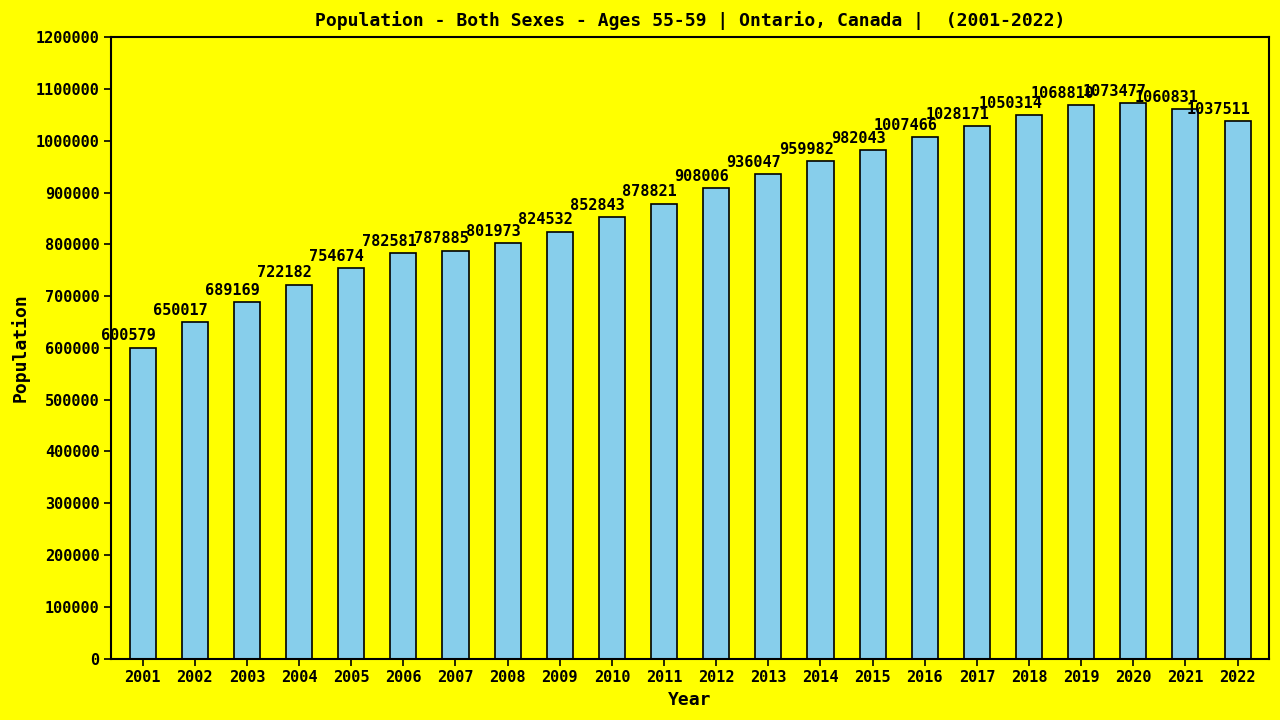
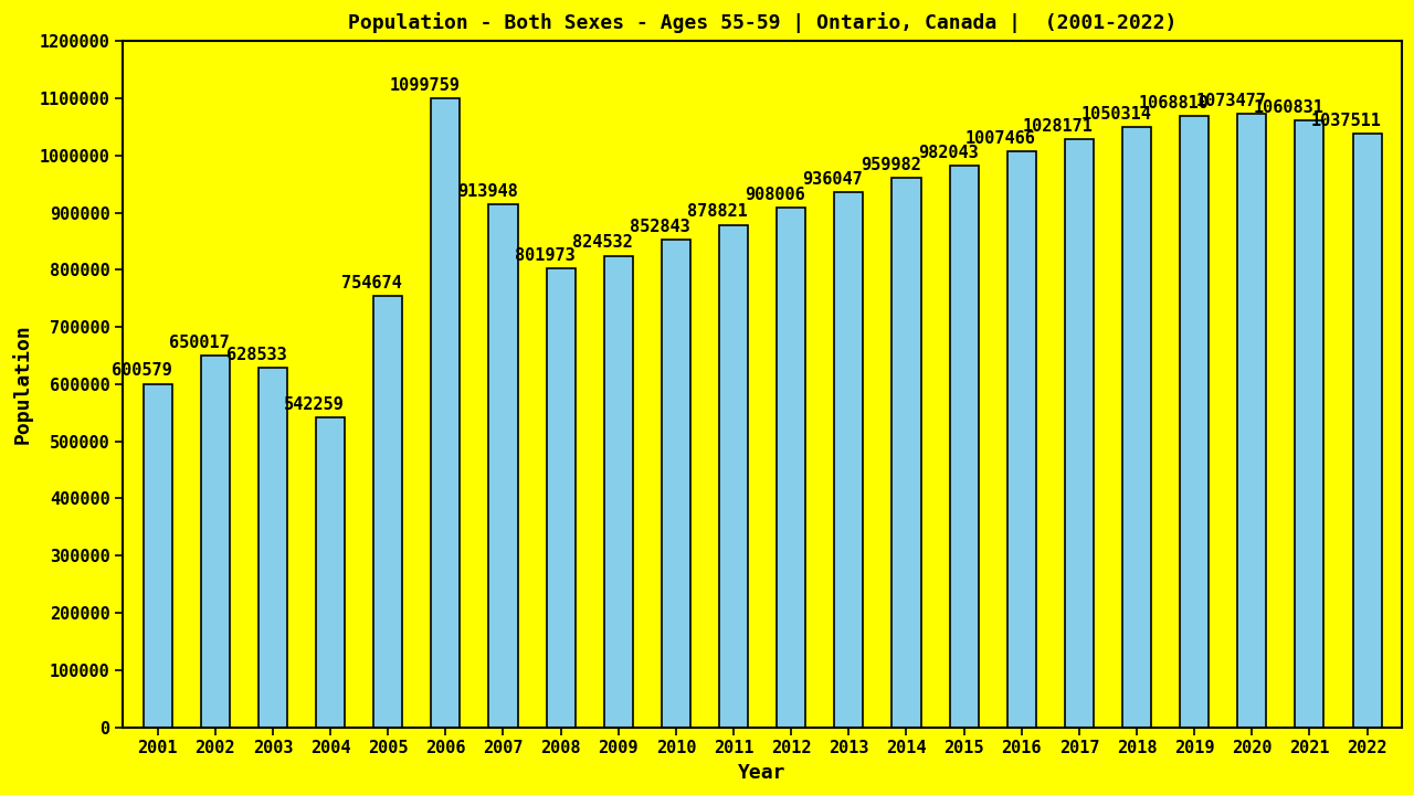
2003: 689169 -> 628533
2004: 722182 -> 542259
2006: 782581 -> 1099759
2007: 787885 -> 913948
